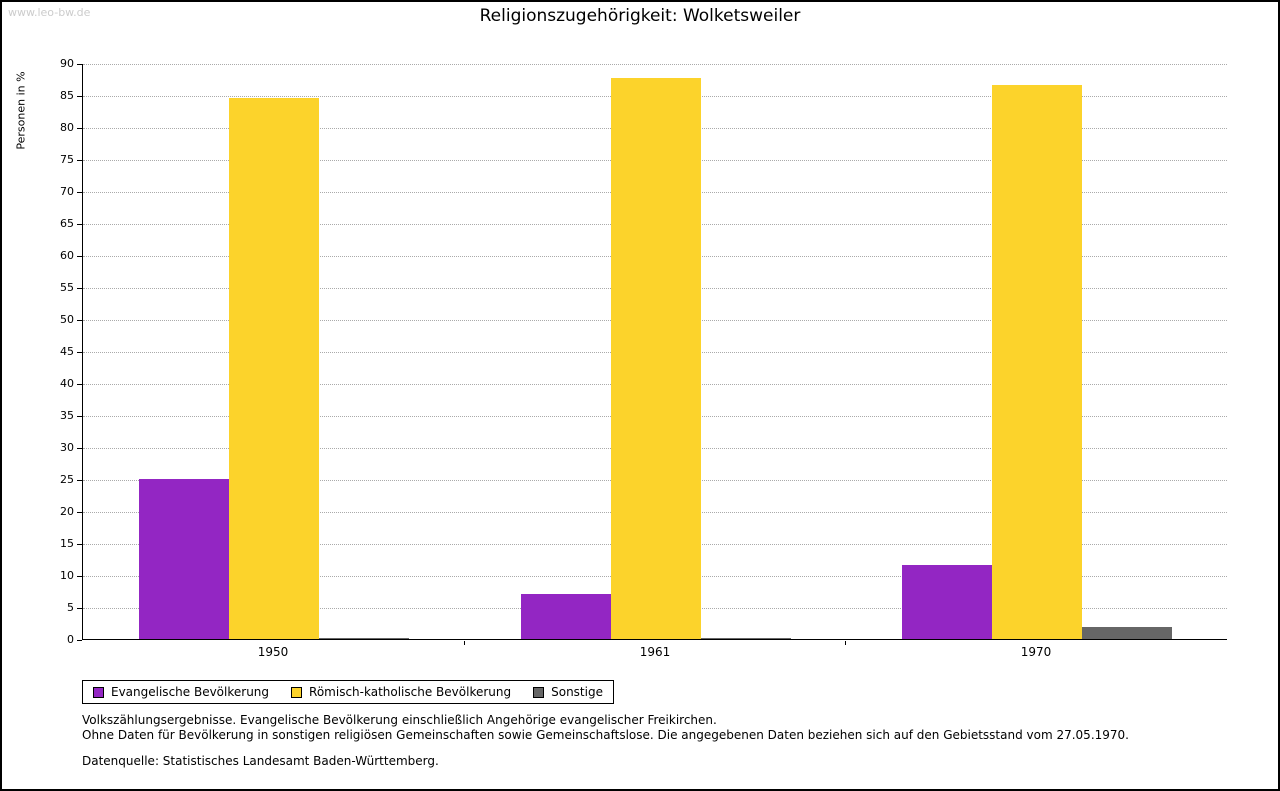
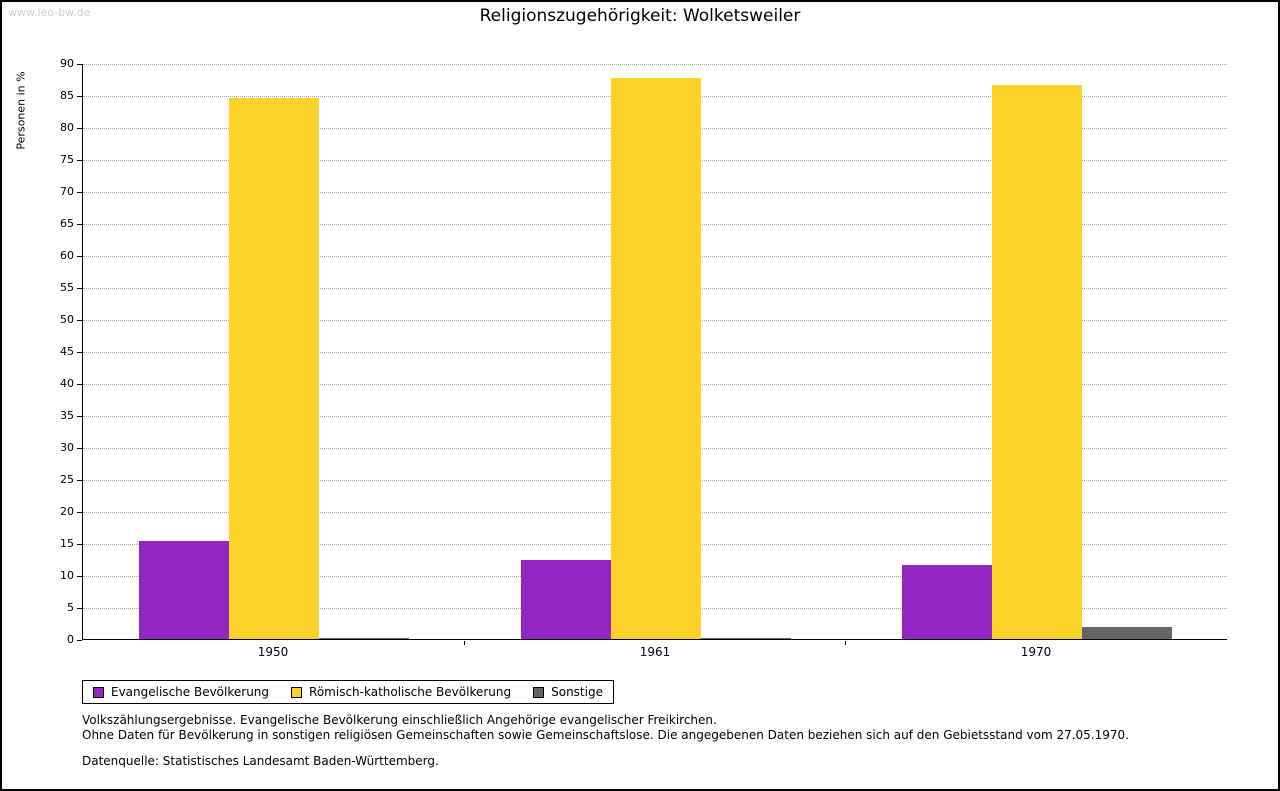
Evangelische Bevölkerung/1950: 25 -> 15
Evangelische Bevölkerung/1961: 7 -> 12
